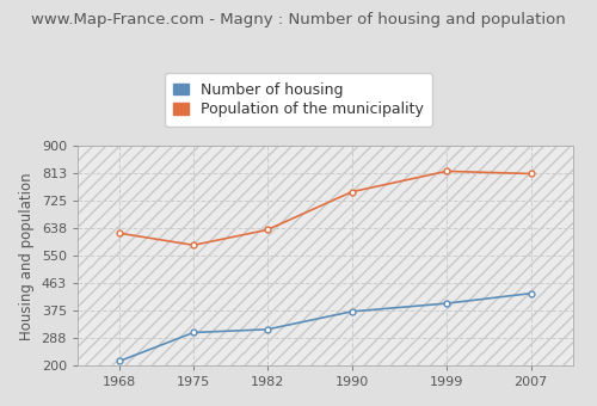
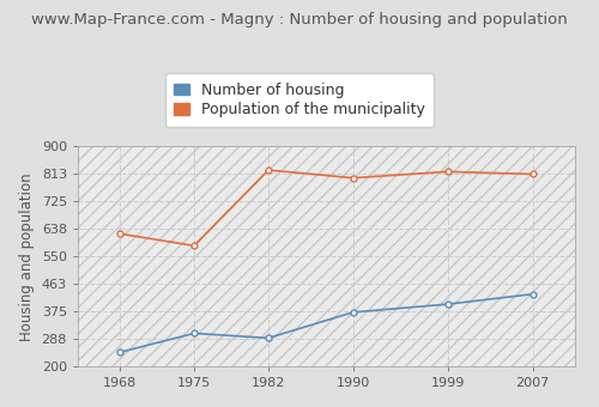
Number of housing/1968: 214 -> 245
Number of housing/1982: 315 -> 290
Population of the municipality/1982: 633 -> 825
Population of the municipality/1990: 754 -> 800
